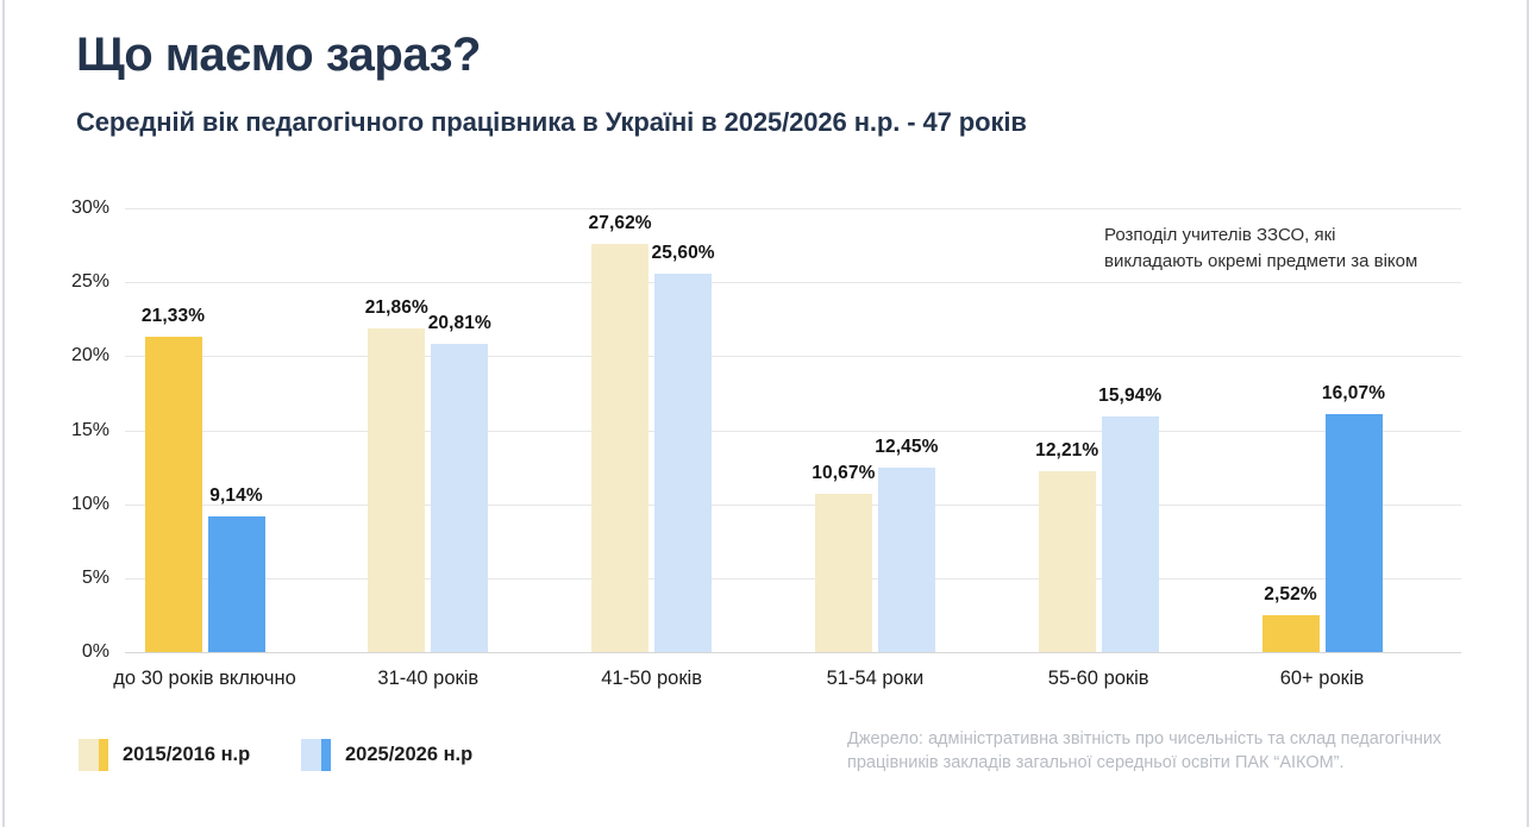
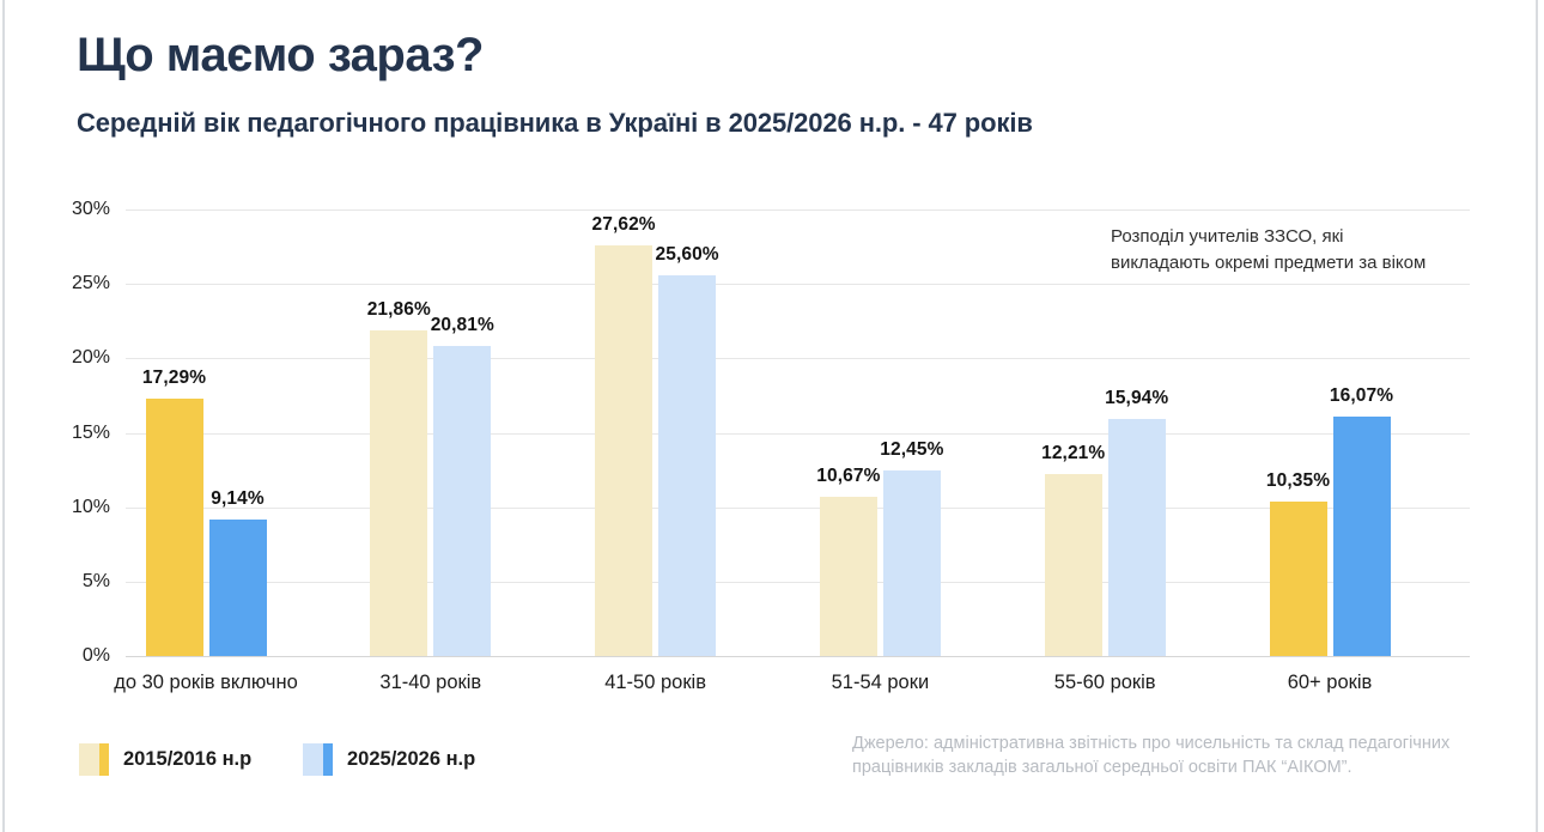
2015/2016 н.р/до 30 років включно: 21,33% -> 17,29%
2015/2016 н.р/60+ років: 2,52% -> 10,35%
